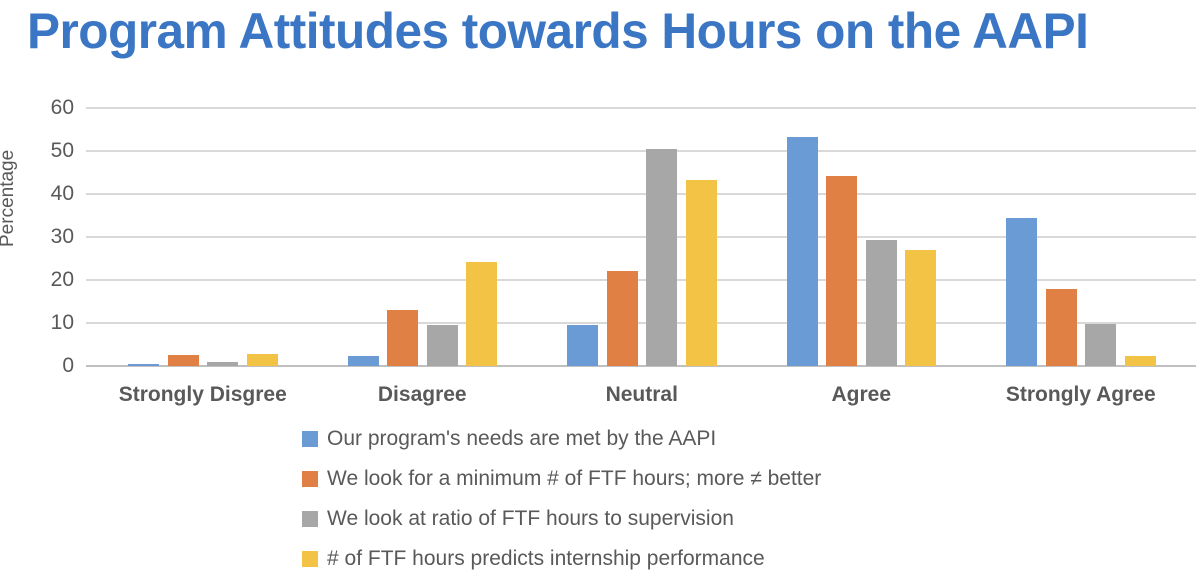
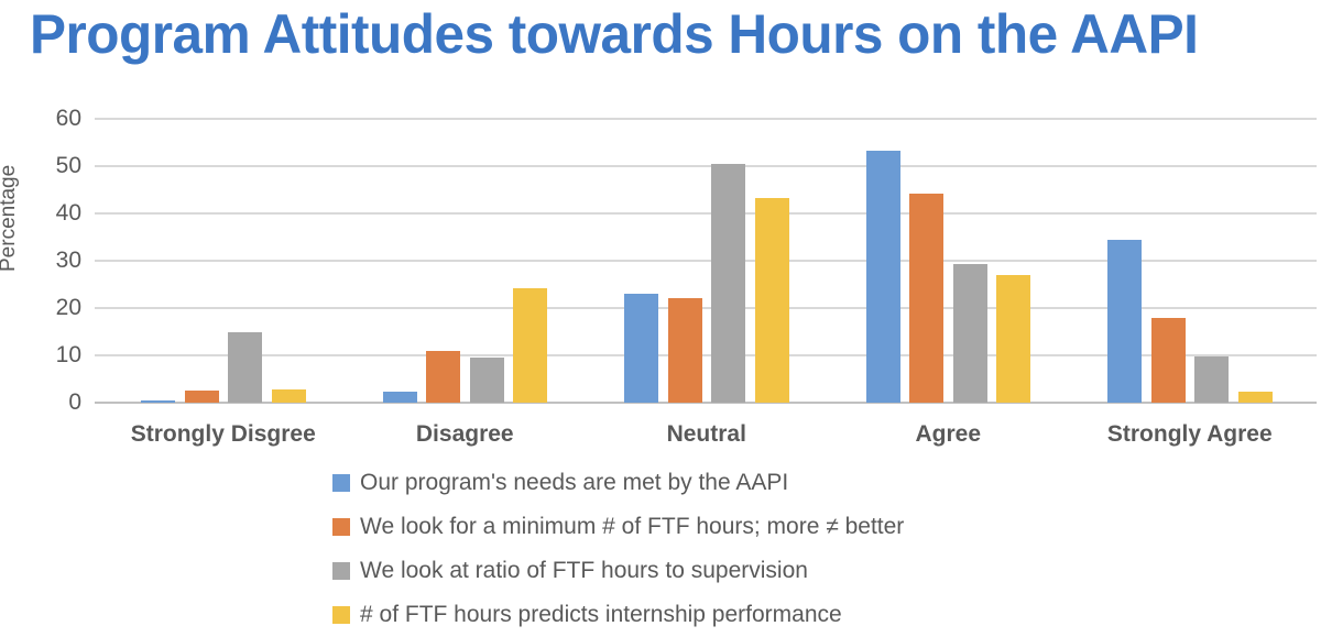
We look at ratio of FTF hours to supervision/Strongly Disgree: 1 -> 15
We look for a minimum # of FTF hours; more ≠ better/Disagree: 13 -> 11
Our program's needs are met by the AAPI/Neutral: 10 -> 23
